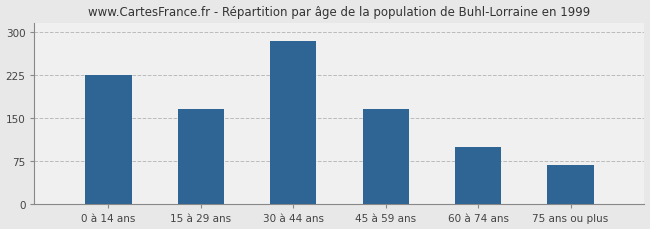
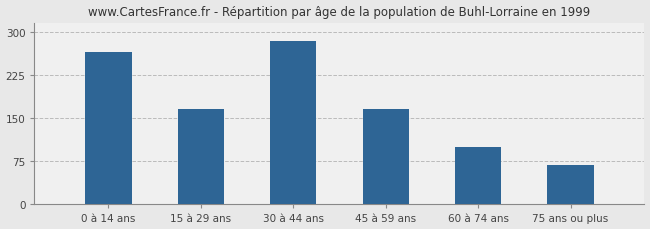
0 à 14 ans: 224 -> 264
